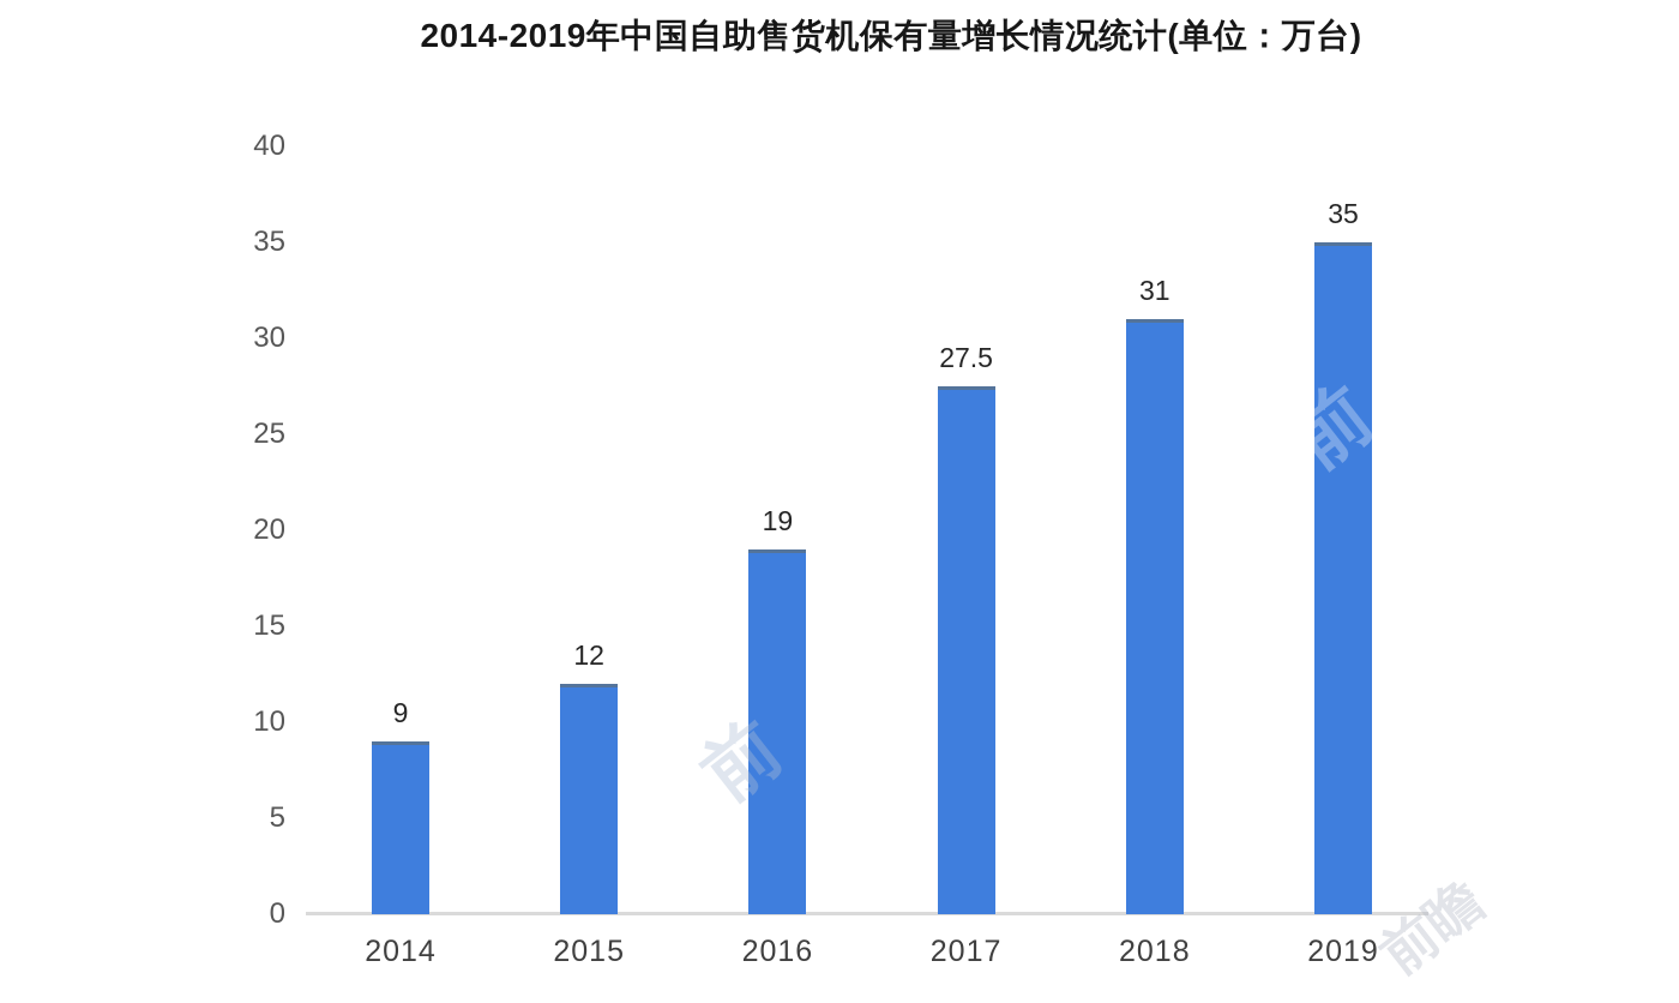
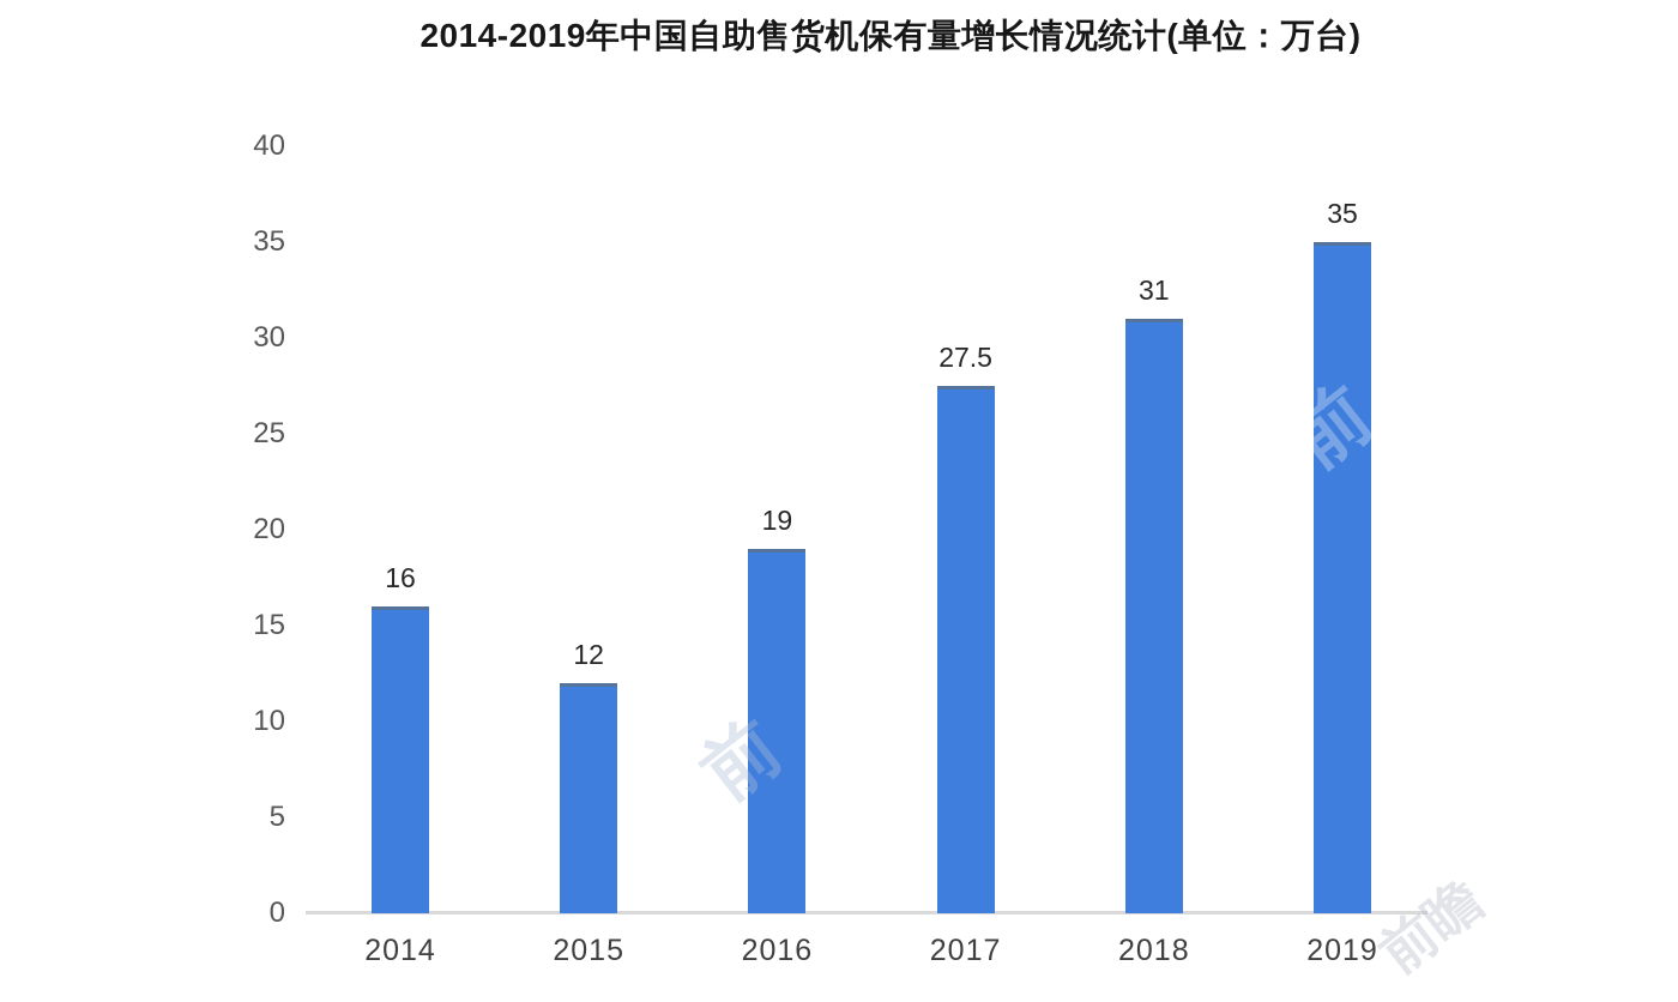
2014: 9 -> 16
